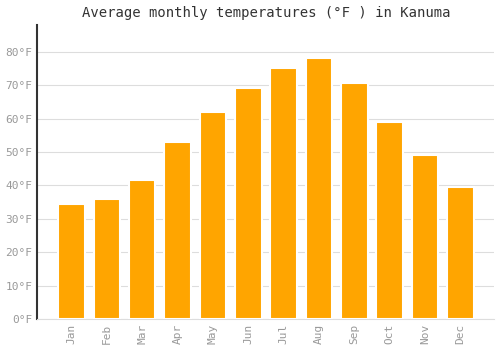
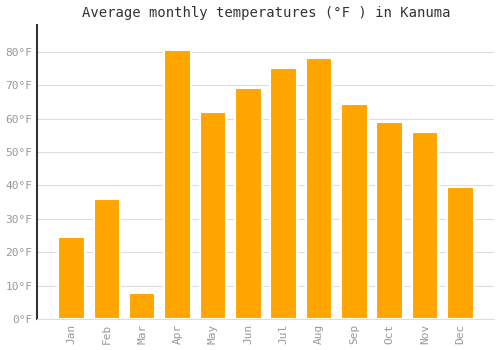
Jan: 34.5°F -> 24.5°F
Mar: 41.5°F -> 8.0°F
Apr: 53.0°F -> 80.5°F
Sep: 70.5°F -> 64.5°F
Nov: 49.0°F -> 56.0°F
